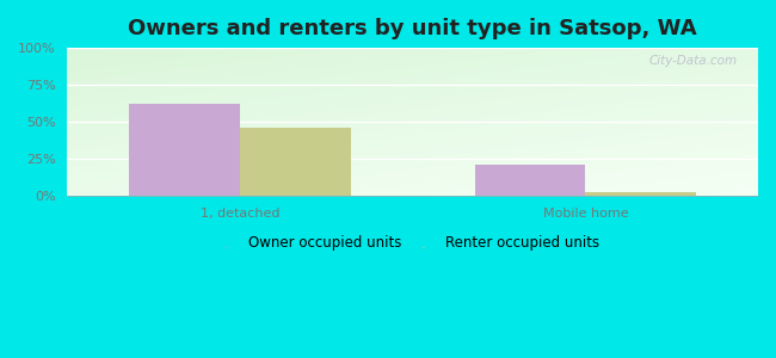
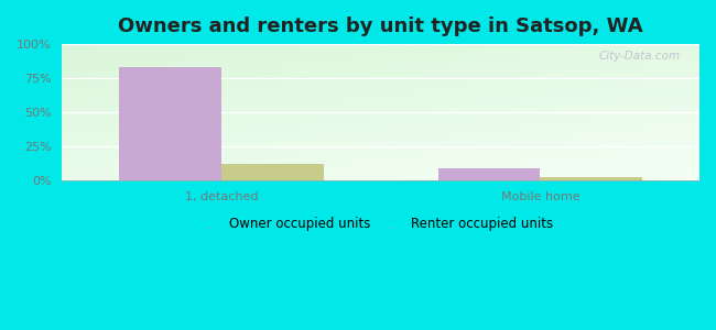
Owner occupied units/1, detached: 62% -> 83%
Renter occupied units/1, detached: 46% -> 12%
Owner occupied units/Mobile home: 21% -> 9%
